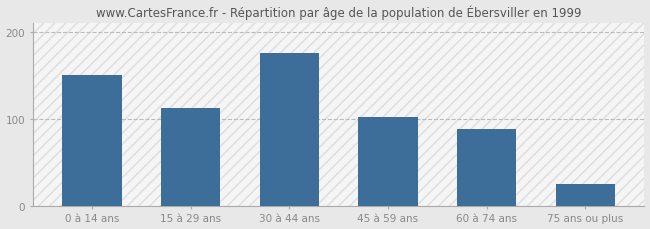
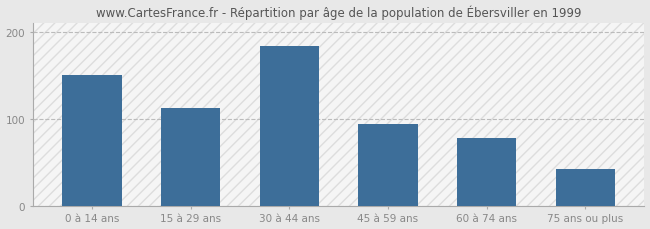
30 à 44 ans: 175 -> 184
45 à 59 ans: 102 -> 94
60 à 74 ans: 88 -> 78
75 ans ou plus: 25 -> 42
